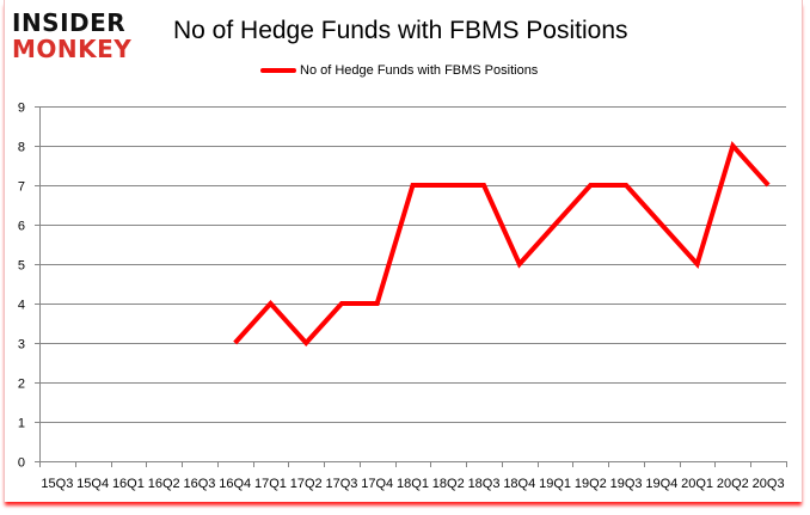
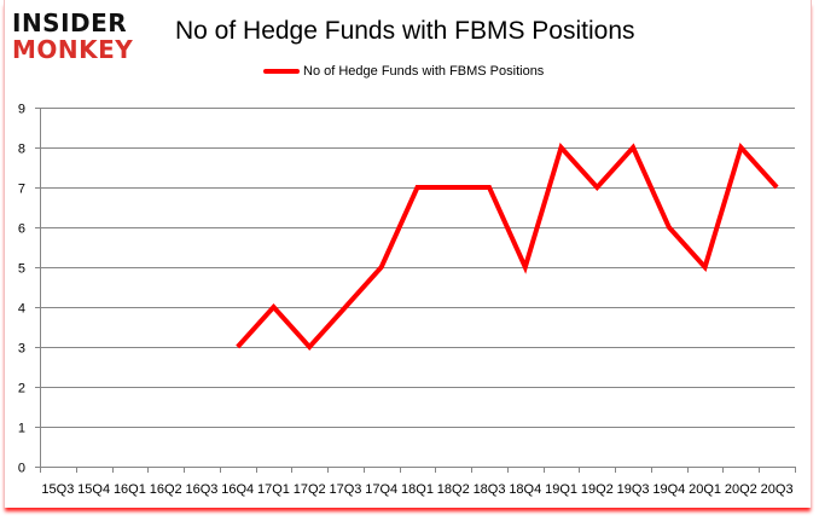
17Q4: 4 -> 5
19Q1: 6 -> 8
19Q3: 7 -> 8
